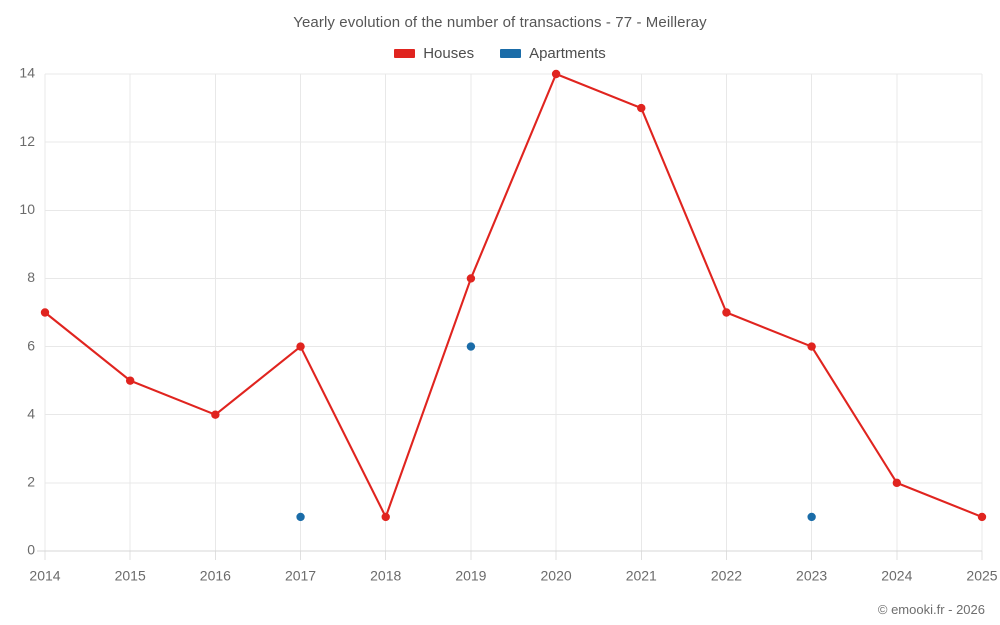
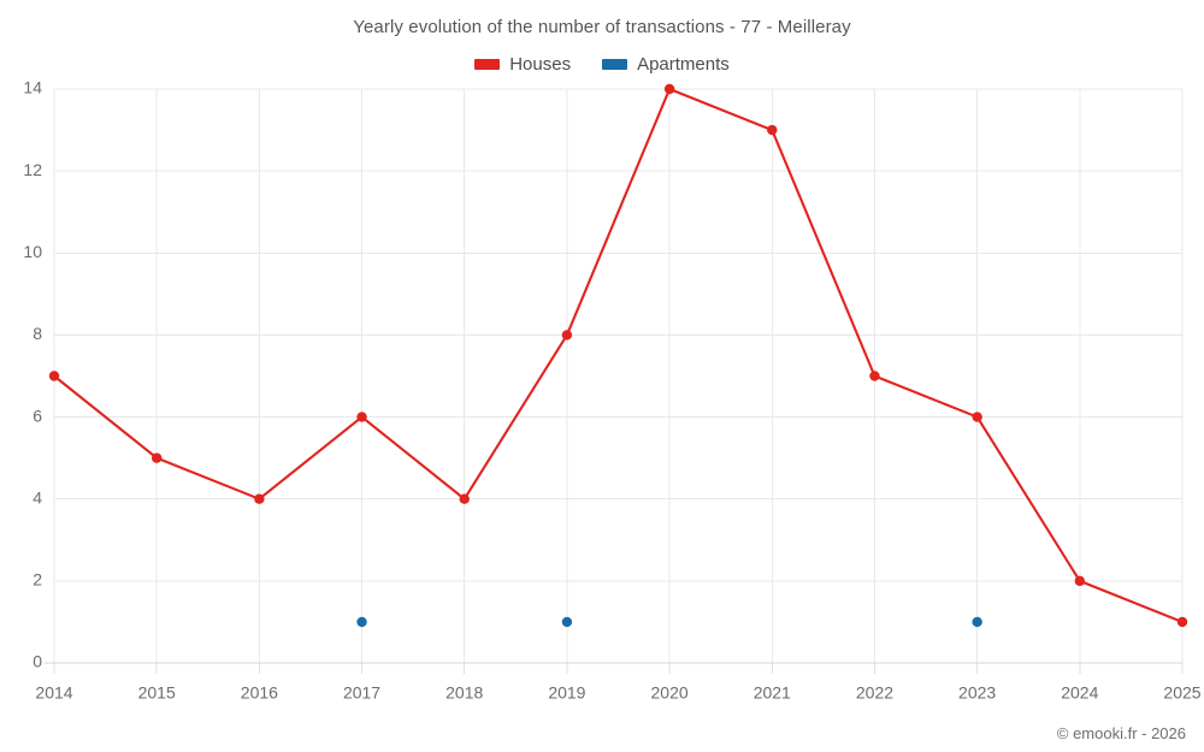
Houses/2018: 1 -> 4
Apartments/2019: 6 -> 1
